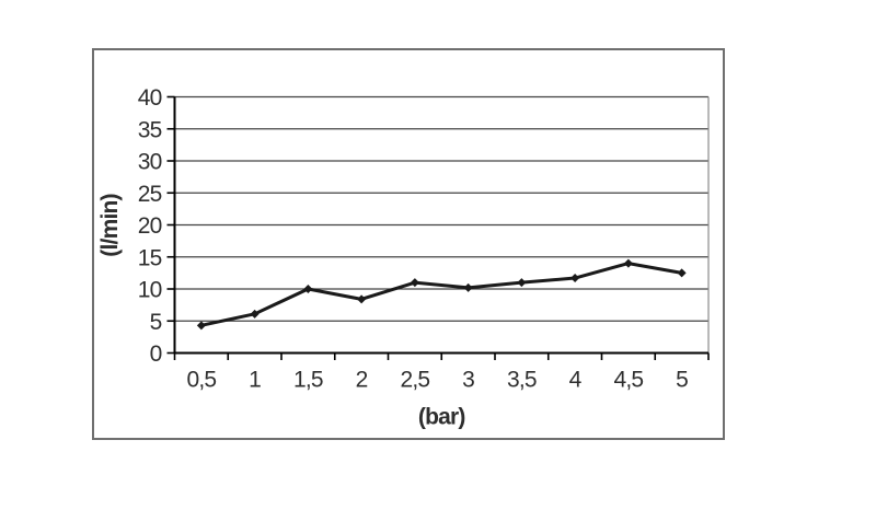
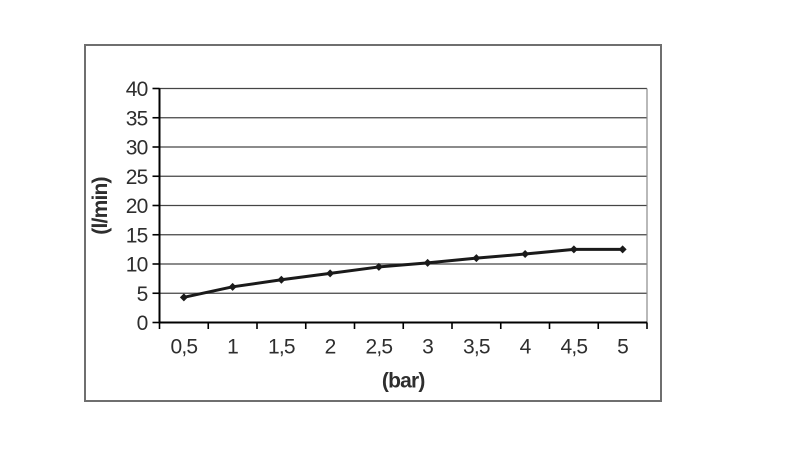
1,5: 10 -> 7
2,5: 11 -> 10
4,5: 14 -> 12
